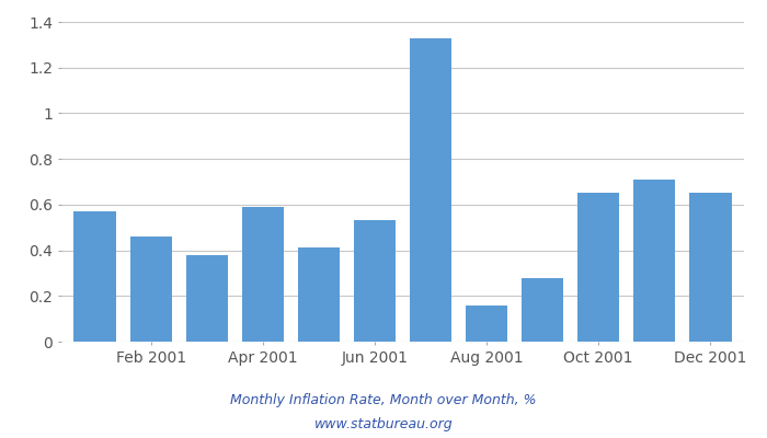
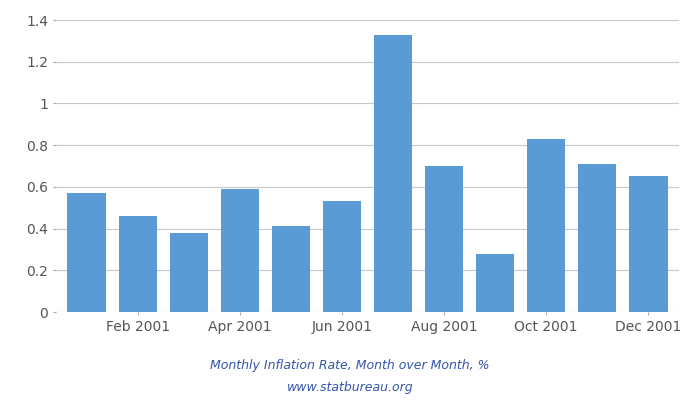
Aug 2001: 0.16 -> 0.70
Oct 2001: 0.65 -> 0.83
